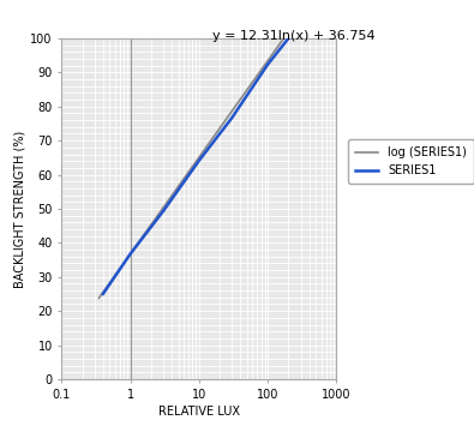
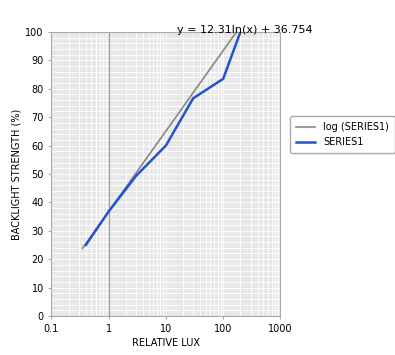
SERIES1/10: 64.1 -> 60.0
SERIES1/100: 92.4 -> 83.5
